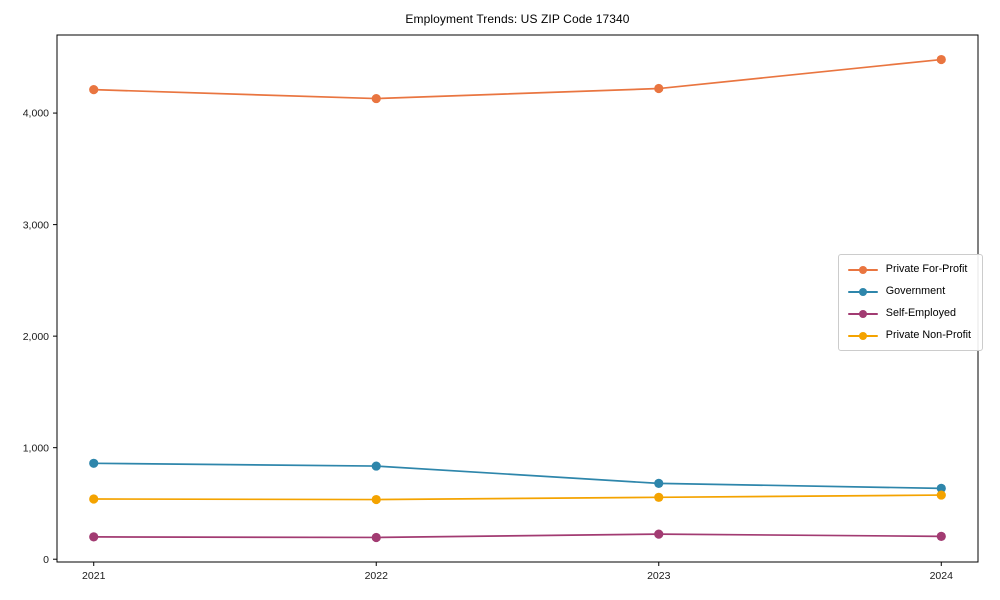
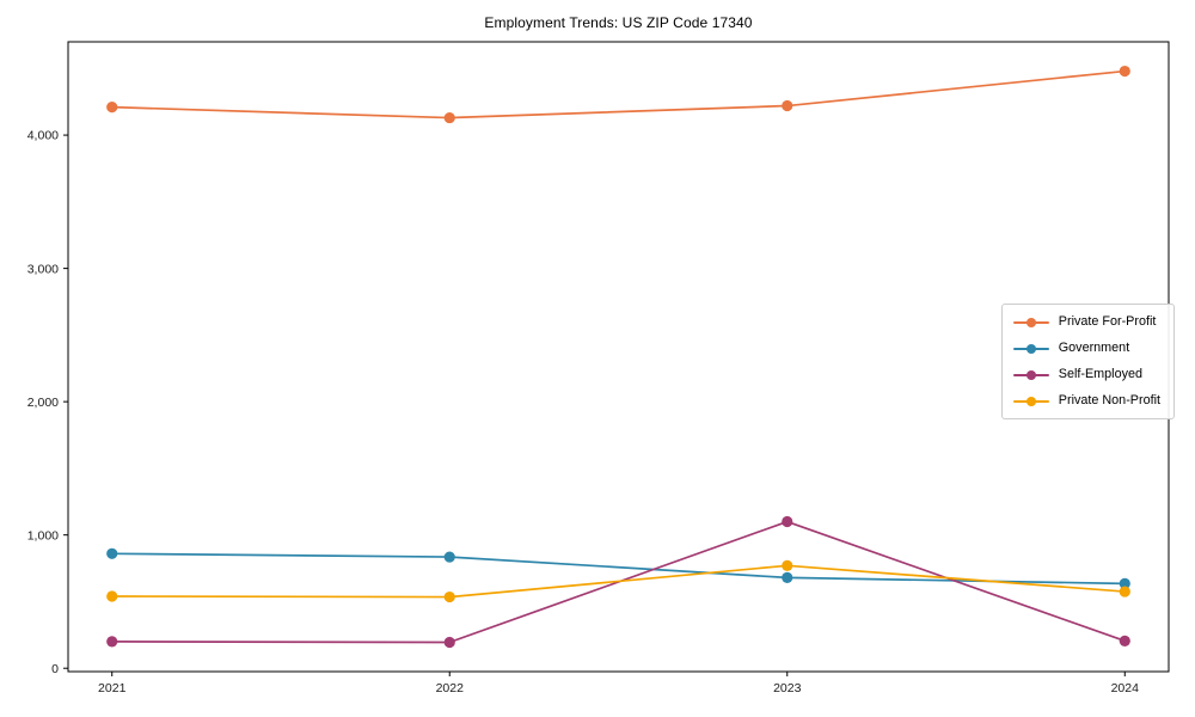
Self-Employed/2023: 220 -> 1100
Private Non-Profit/2023: 560 -> 770
